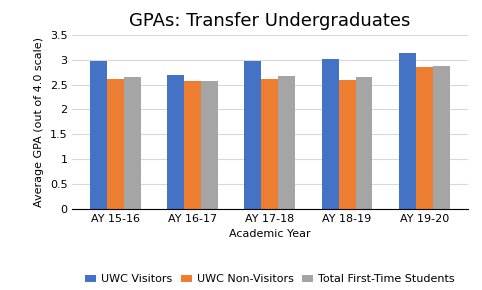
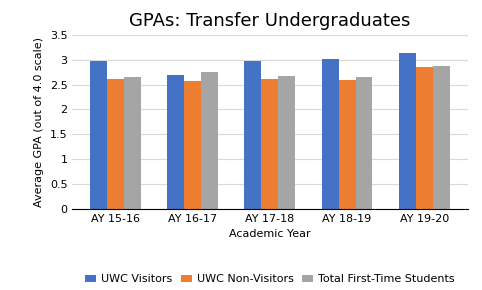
Total First-Time Students/AY 16-17: 2.58 -> 2.75
